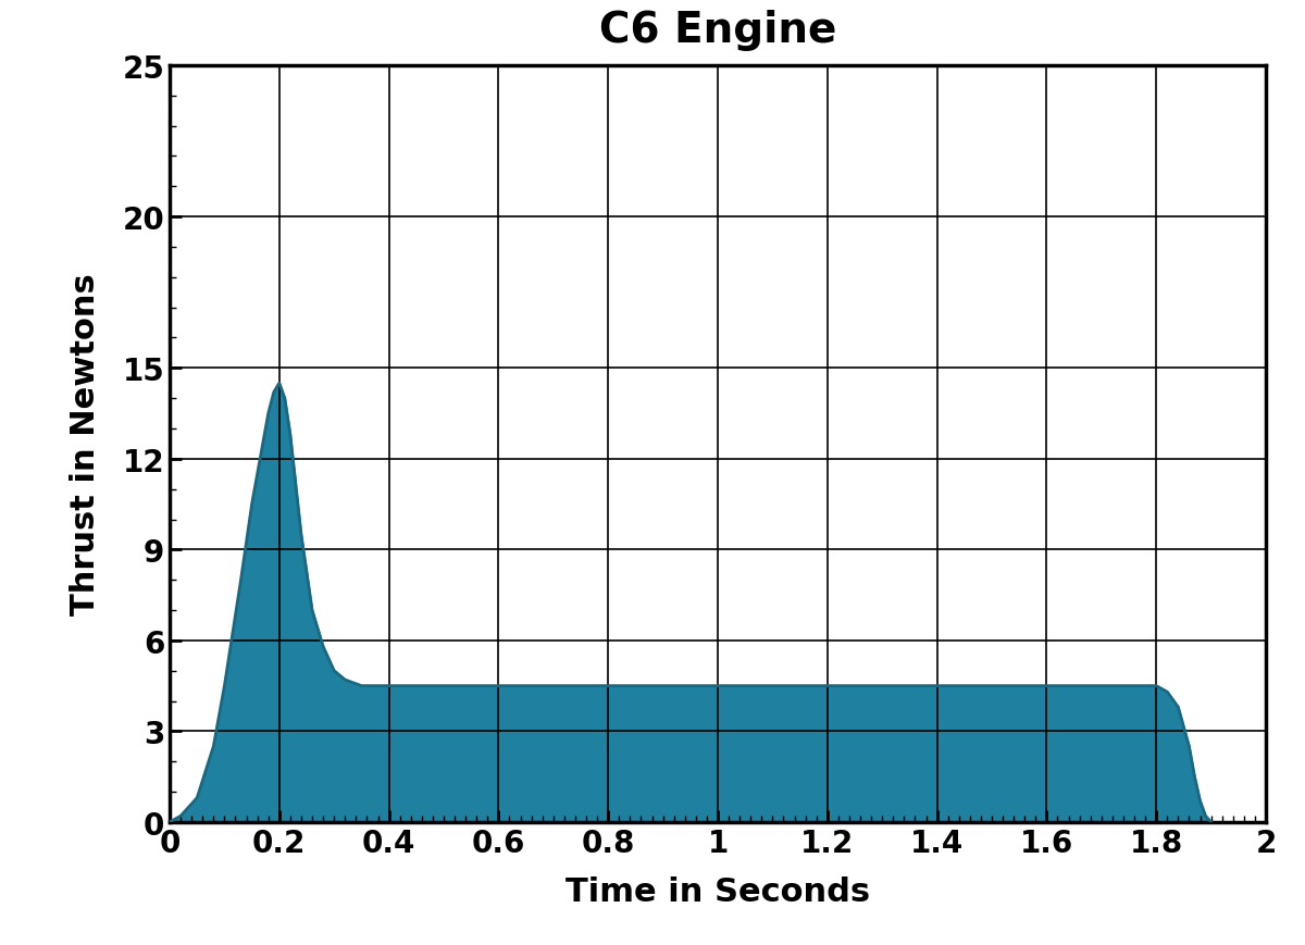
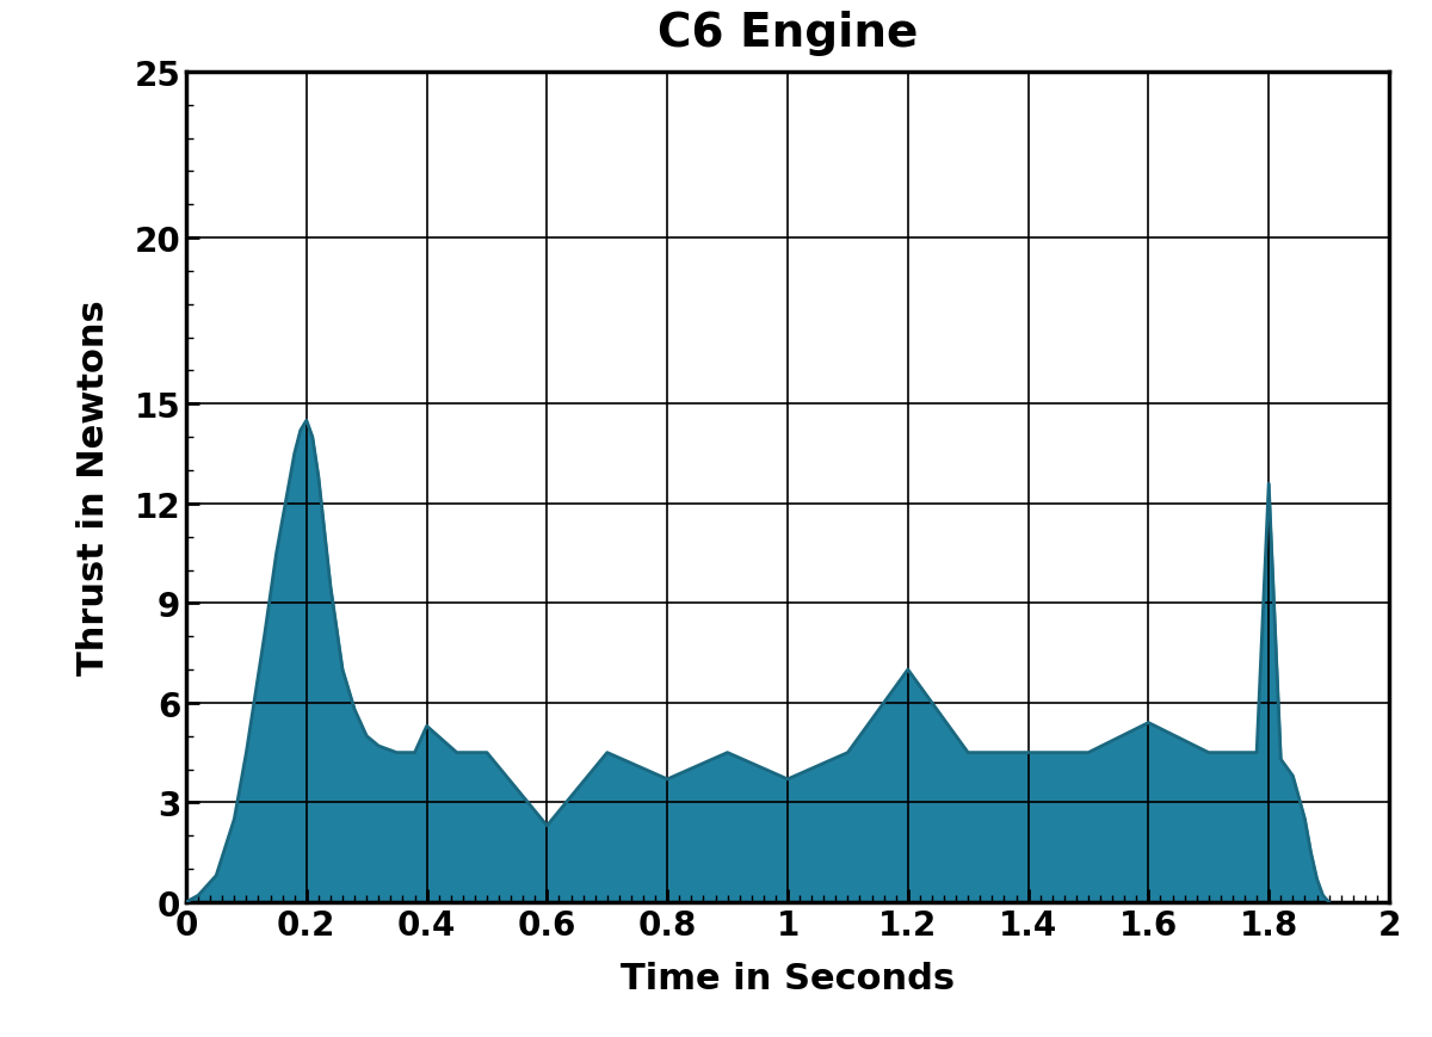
0.4: 4.5 -> 5.3
0.6: 4.5 -> 2.3
0.8: 4.5 -> 3.7
1: 4.5 -> 3.7
1.2: 4.5 -> 7.0
1.6: 4.5 -> 5.4
1.8: 4.5 -> 12.6
